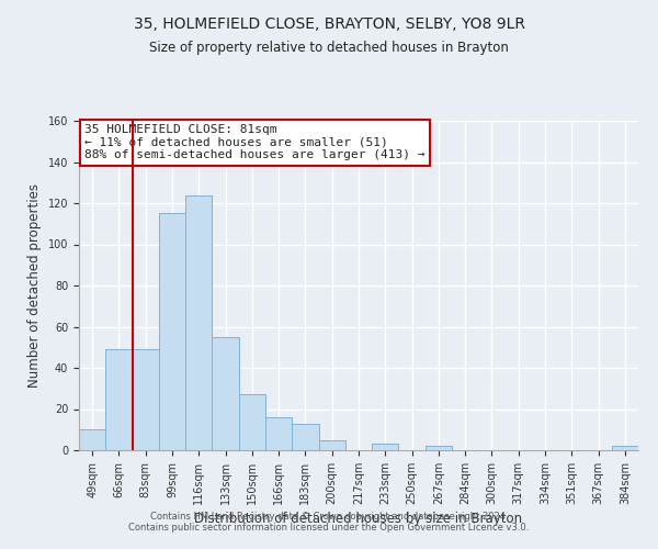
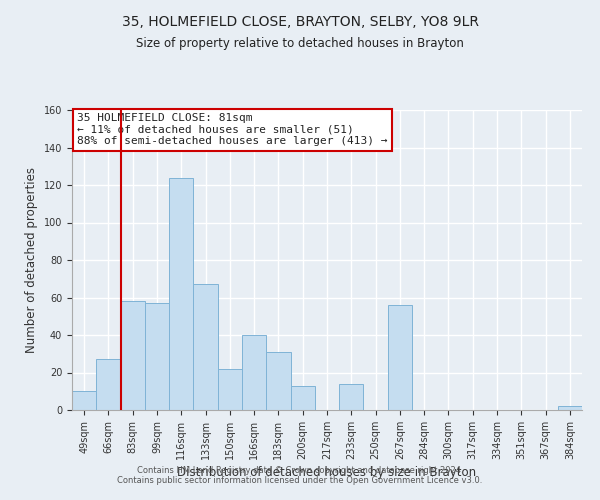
66sqm: 49 -> 27
83sqm: 49 -> 58
99sqm: 115 -> 57
133sqm: 55 -> 67
150sqm: 27 -> 22
166sqm: 16 -> 40
183sqm: 13 -> 31
200sqm: 5 -> 13
233sqm: 3 -> 14
267sqm: 2 -> 56
